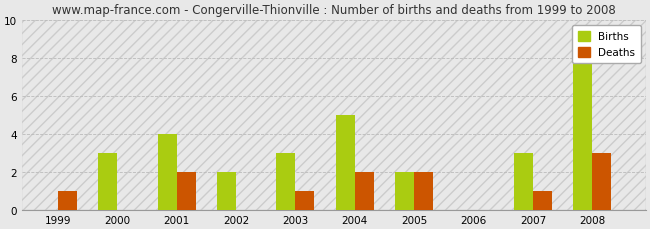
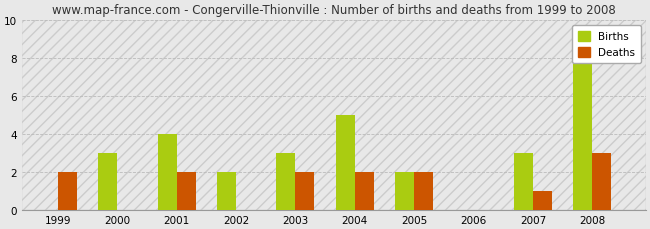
Deaths/1999: 1 -> 2
Deaths/2003: 1 -> 2
